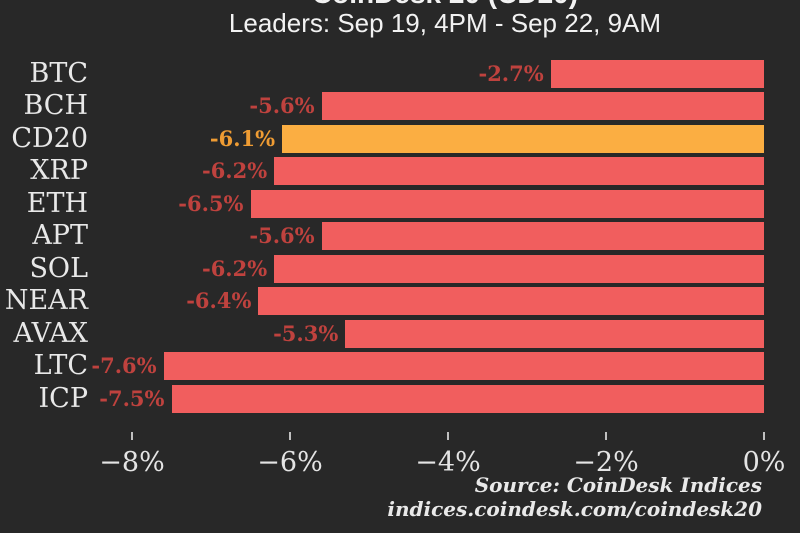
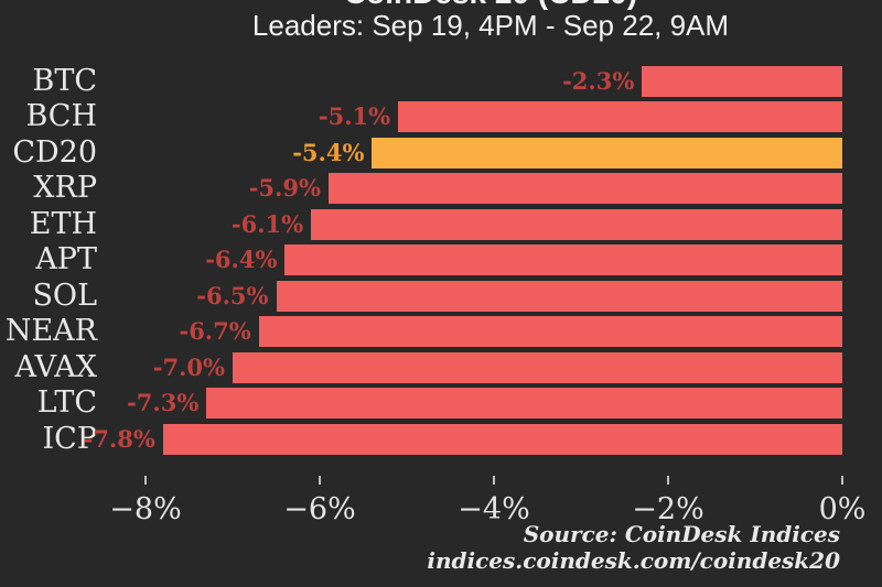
BTC: -2.7% -> -2.3%
BCH: -5.6% -> -5.1%
CD20: -6.1% -> -5.4%
XRP: -6.2% -> -5.9%
ETH: -6.5% -> -6.1%
APT: -5.6% -> -6.4%
SOL: -6.2% -> -6.5%
NEAR: -6.4% -> -6.7%
AVAX: -5.3% -> -7.0%
LTC: -7.6% -> -7.3%
ICP: -7.5% -> -7.8%
